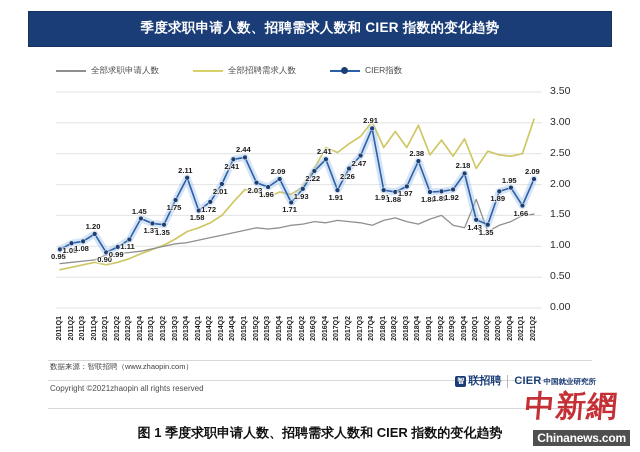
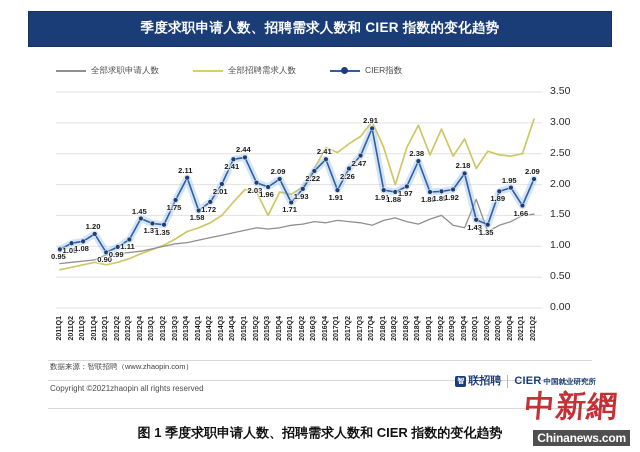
全部招聘需求人数/2015Q3: 1.8 -> 1.5
全部招聘需求人数/2018Q2: 2.9 -> 2.0
全部招聘需求人数/2019Q2: 2.7 -> 2.9
